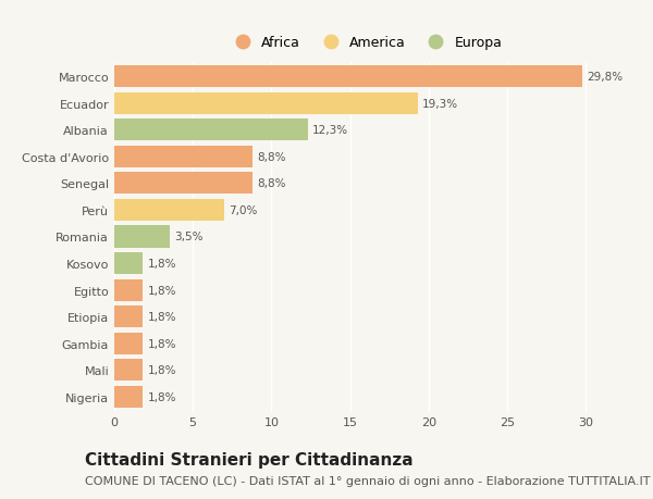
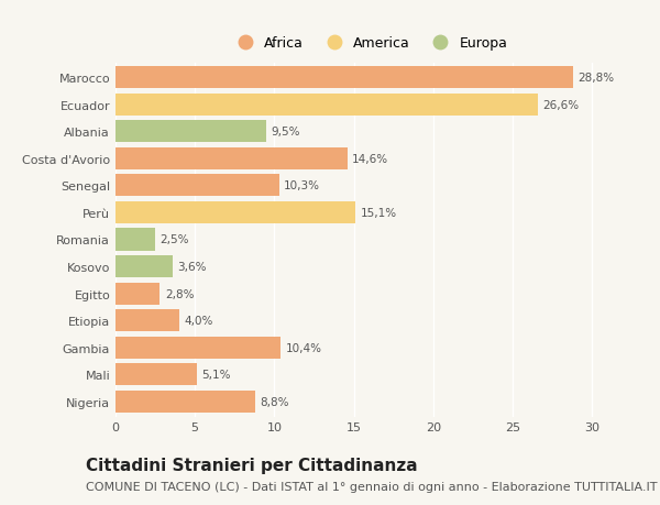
Marocco: 29,8% -> 28,8%
Ecuador: 19,3% -> 26,6%
Albania: 12,3% -> 9,5%
Costa d'Avorio: 8,8% -> 14,6%
Senegal: 8,8% -> 10,3%
Perù: 7,0% -> 15,1%
Romania: 3,5% -> 2,5%
Kosovo: 1,8% -> 3,6%
Egitto: 1,8% -> 2,8%
Etiopia: 1,8% -> 4,0%
Gambia: 1,8% -> 10,4%
Mali: 1,8% -> 5,1%
Nigeria: 1,8% -> 8,8%
